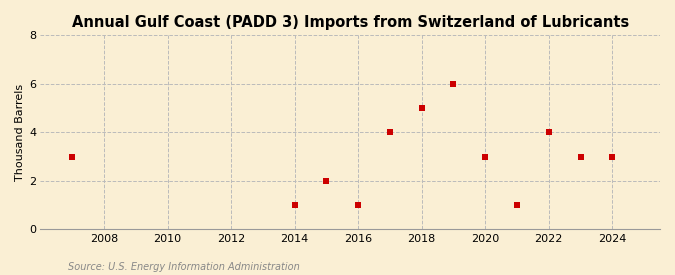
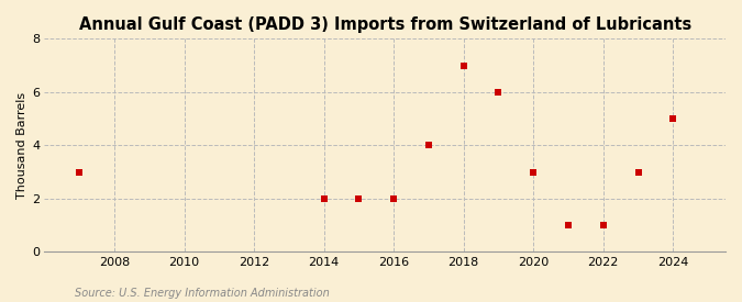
2014: 1 -> 2
2016: 1 -> 2
2018: 5 -> 7
2022: 4 -> 1
2024: 3 -> 5
